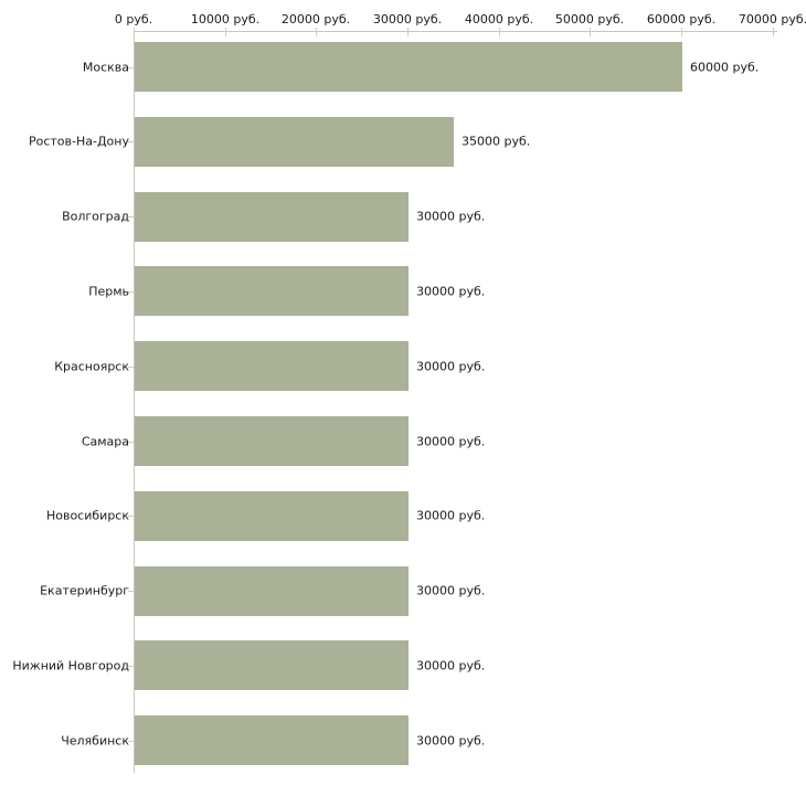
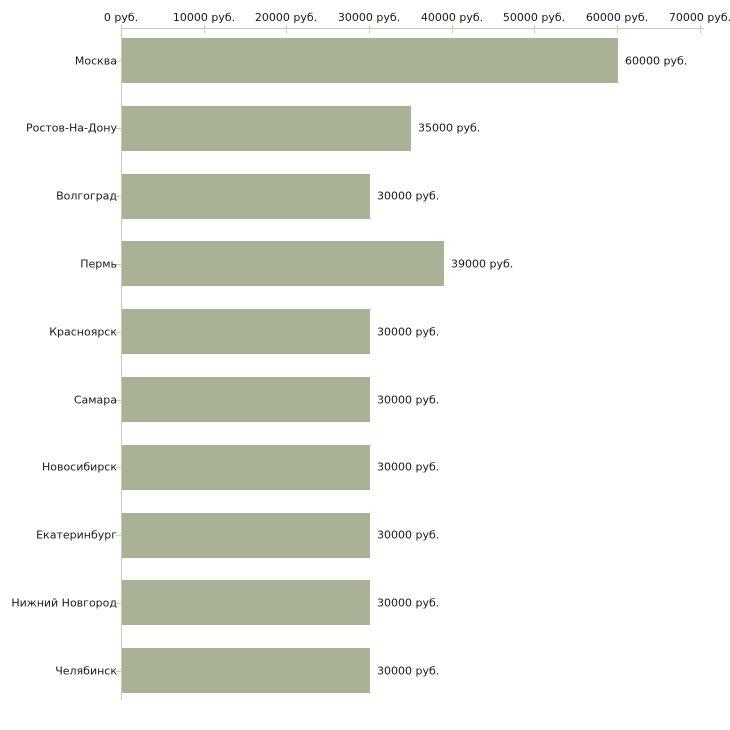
Пермь: 30000 -> 39000
